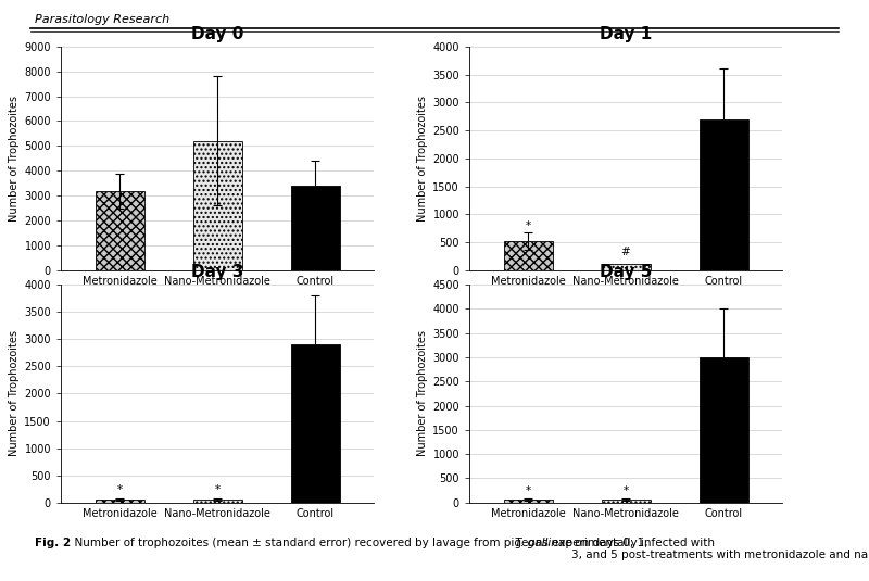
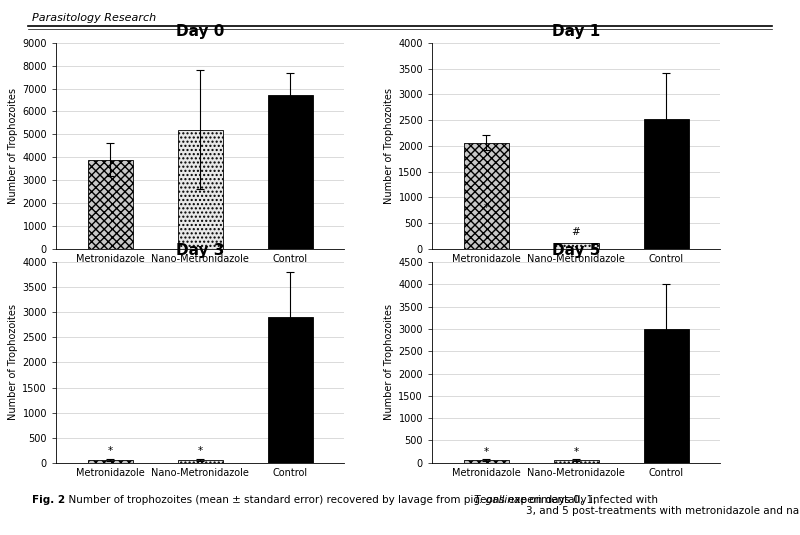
Day 0/Metronidazole: 3200 -> 3900
Day 0/Control: 3400 -> 6700
Day 1/Metronidazole: 520 -> 2060
Day 1/Control: 2700 -> 2520
